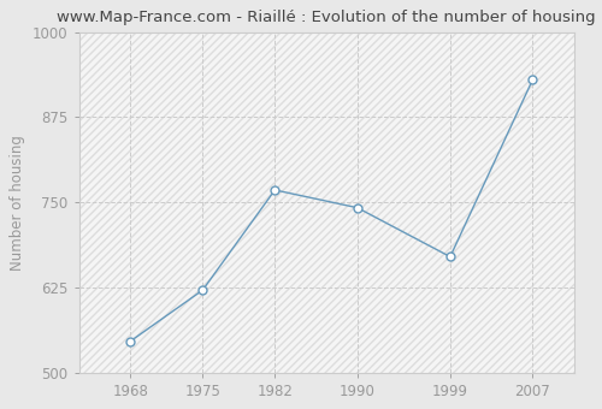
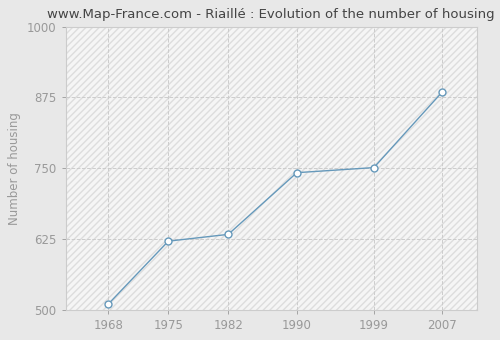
1968: 546 -> 510
1982: 768 -> 633
1999: 670 -> 751
2007: 930 -> 885
